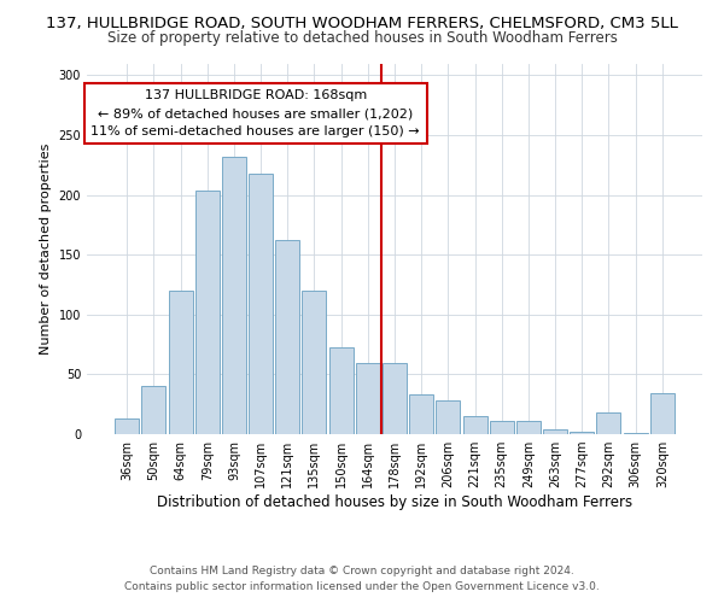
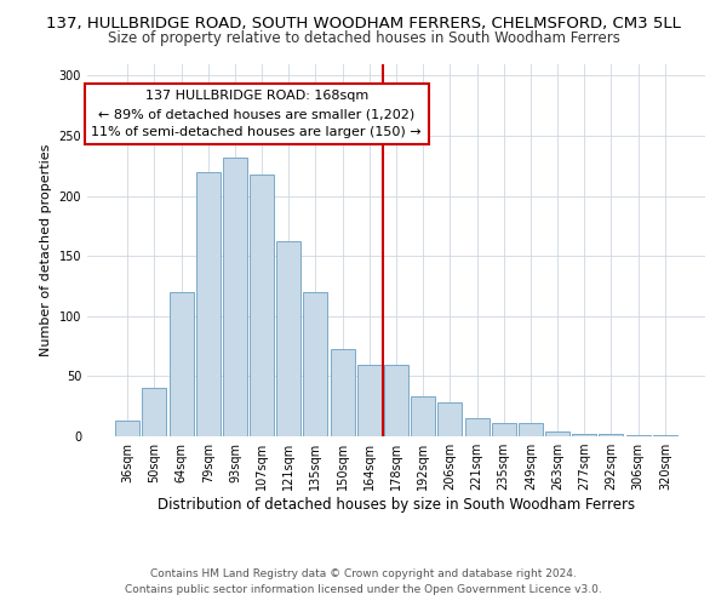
79sqm: 204 -> 220
292sqm: 18 -> 2
320sqm: 34 -> 1
